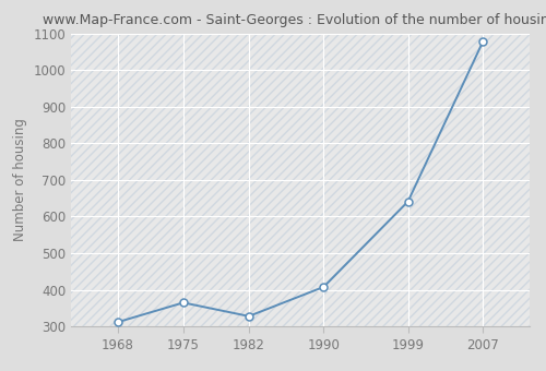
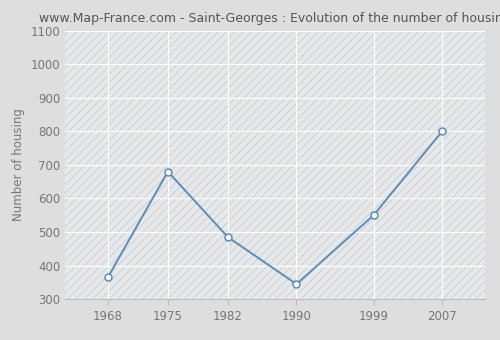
1968: 312 -> 365
1975: 365 -> 680
1982: 328 -> 485
1990: 408 -> 345
1999: 641 -> 550
2007: 1077 -> 800
